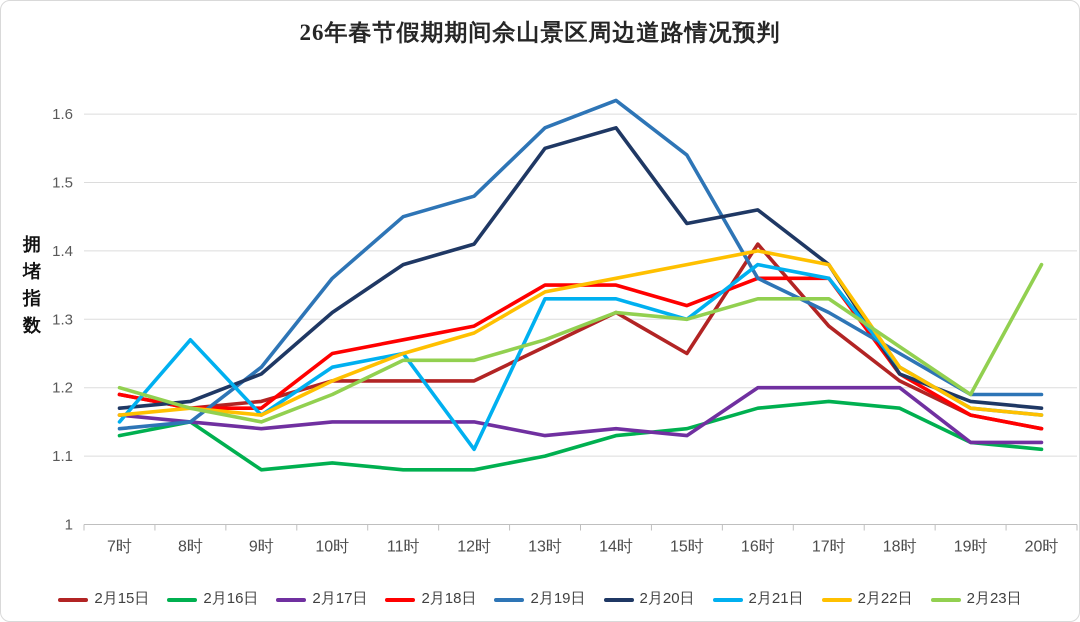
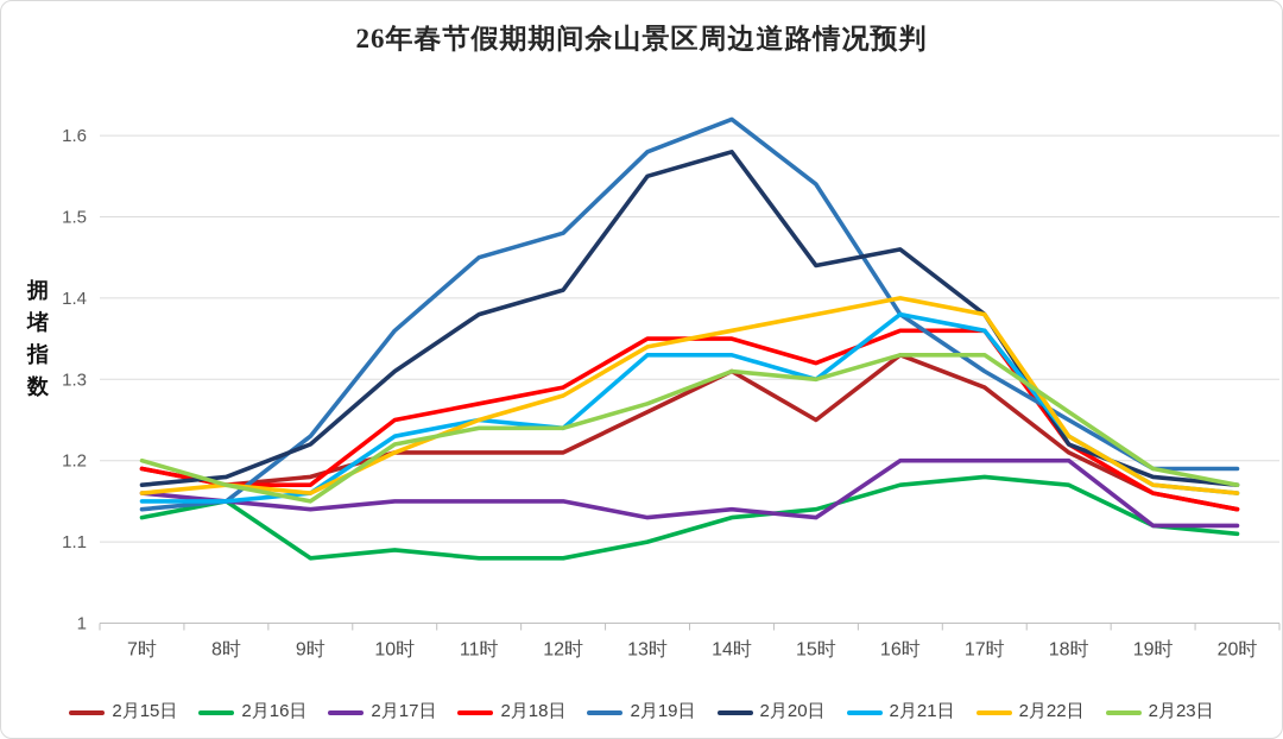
2月21日/8时: 1.27 -> 1.15
2月23日/10时: 1.19 -> 1.22
2月21日/12时: 1.11 -> 1.24
2月15日/16时: 1.41 -> 1.33
2月19日/16时: 1.36 -> 1.38
2月23日/20时: 1.38 -> 1.17
